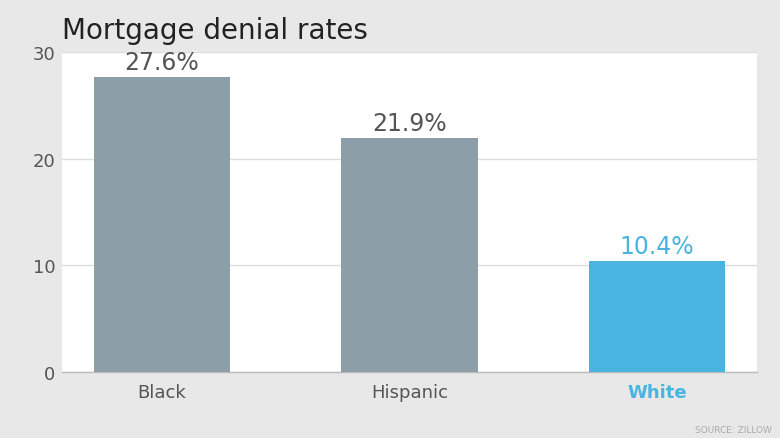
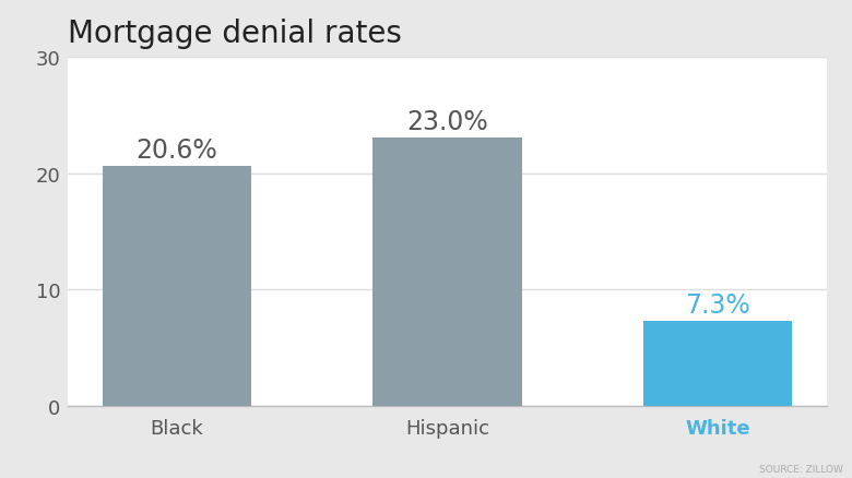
Black: 27.6% -> 20.6%
Hispanic: 21.9% -> 23.0%
White: 10.4% -> 7.3%
